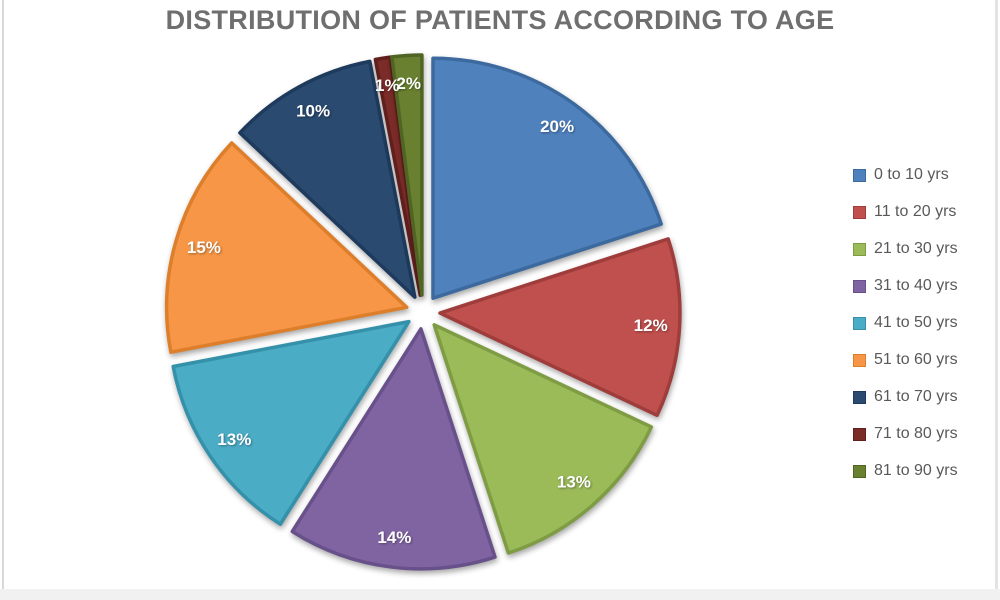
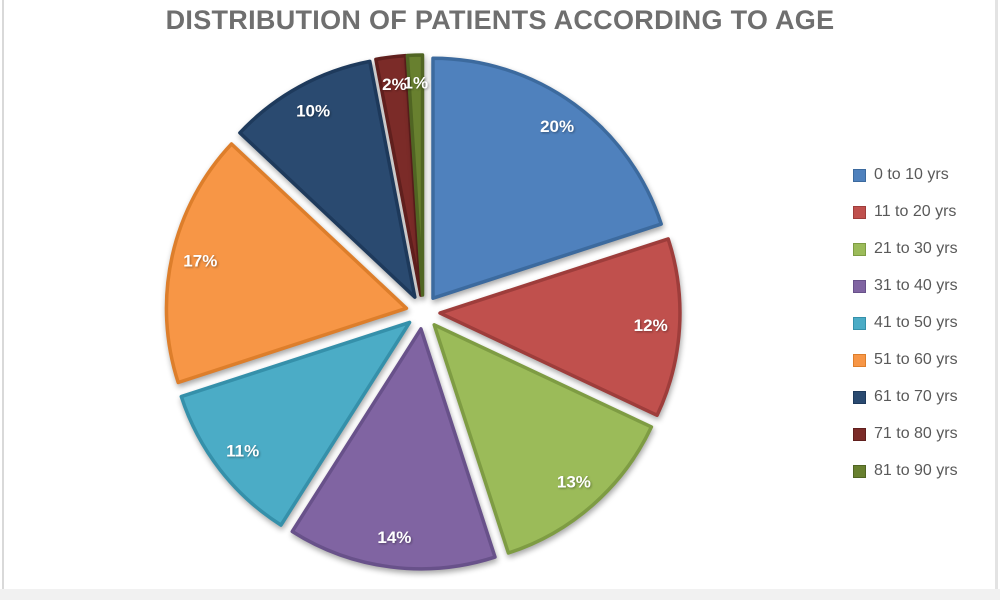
41 to 50 yrs: 13% -> 11%
51 to 60 yrs: 15% -> 17%
71 to 80 yrs: 1% -> 2%
81 to 90 yrs: 2% -> 1%
